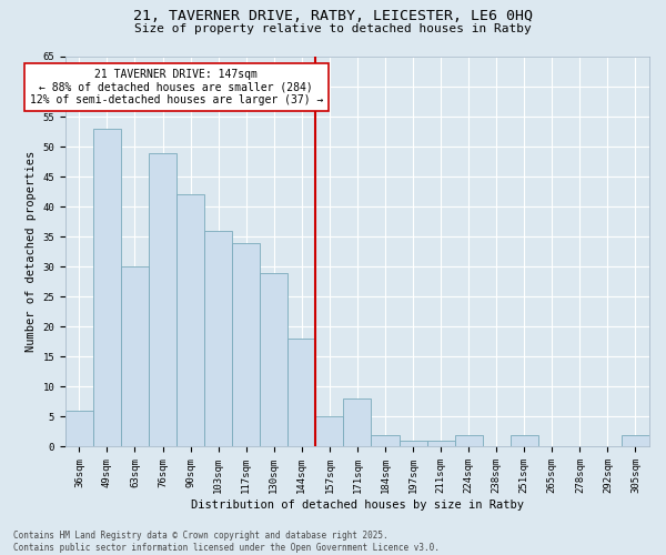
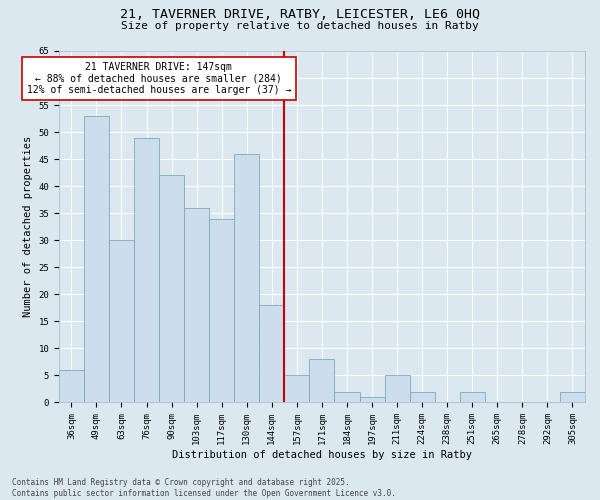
130sqm: 29 -> 46
211sqm: 1 -> 5
